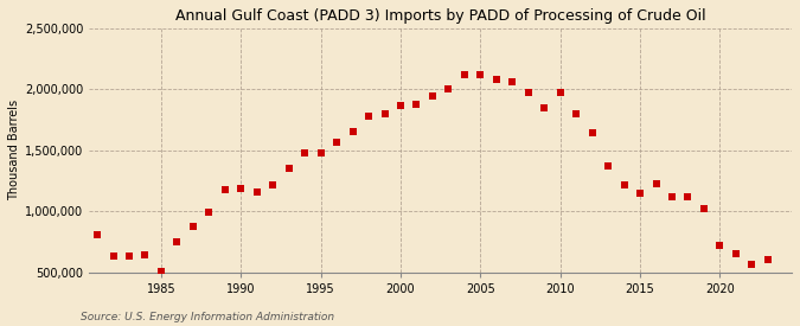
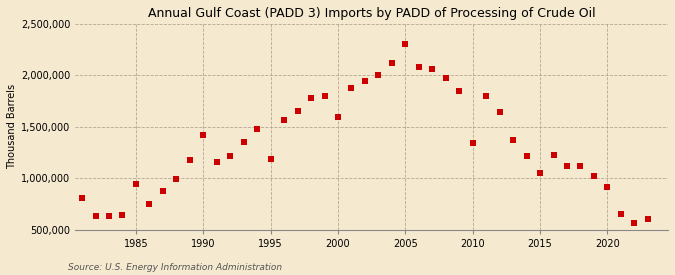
1985: 510,000 -> 940,000
1990: 1,190,000 -> 1,420,000
1995: 1,480,000 -> 1,190,000
2000: 1,870,000 -> 1,600,000
2005: 2,120,000 -> 2,300,000
2010: 1,970,000 -> 1,340,000
2015: 1,150,000 -> 1,050,000
2020: 720,000 -> 920,000
